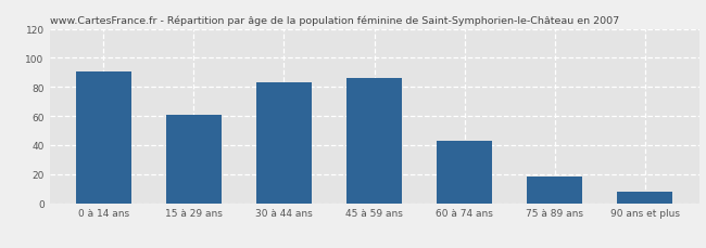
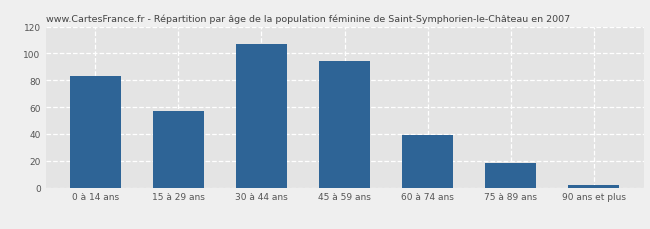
0 à 14 ans: 91 -> 83
15 à 29 ans: 61 -> 57
30 à 44 ans: 83 -> 107
45 à 59 ans: 86 -> 94
60 à 74 ans: 43 -> 39
90 ans et plus: 8 -> 2
